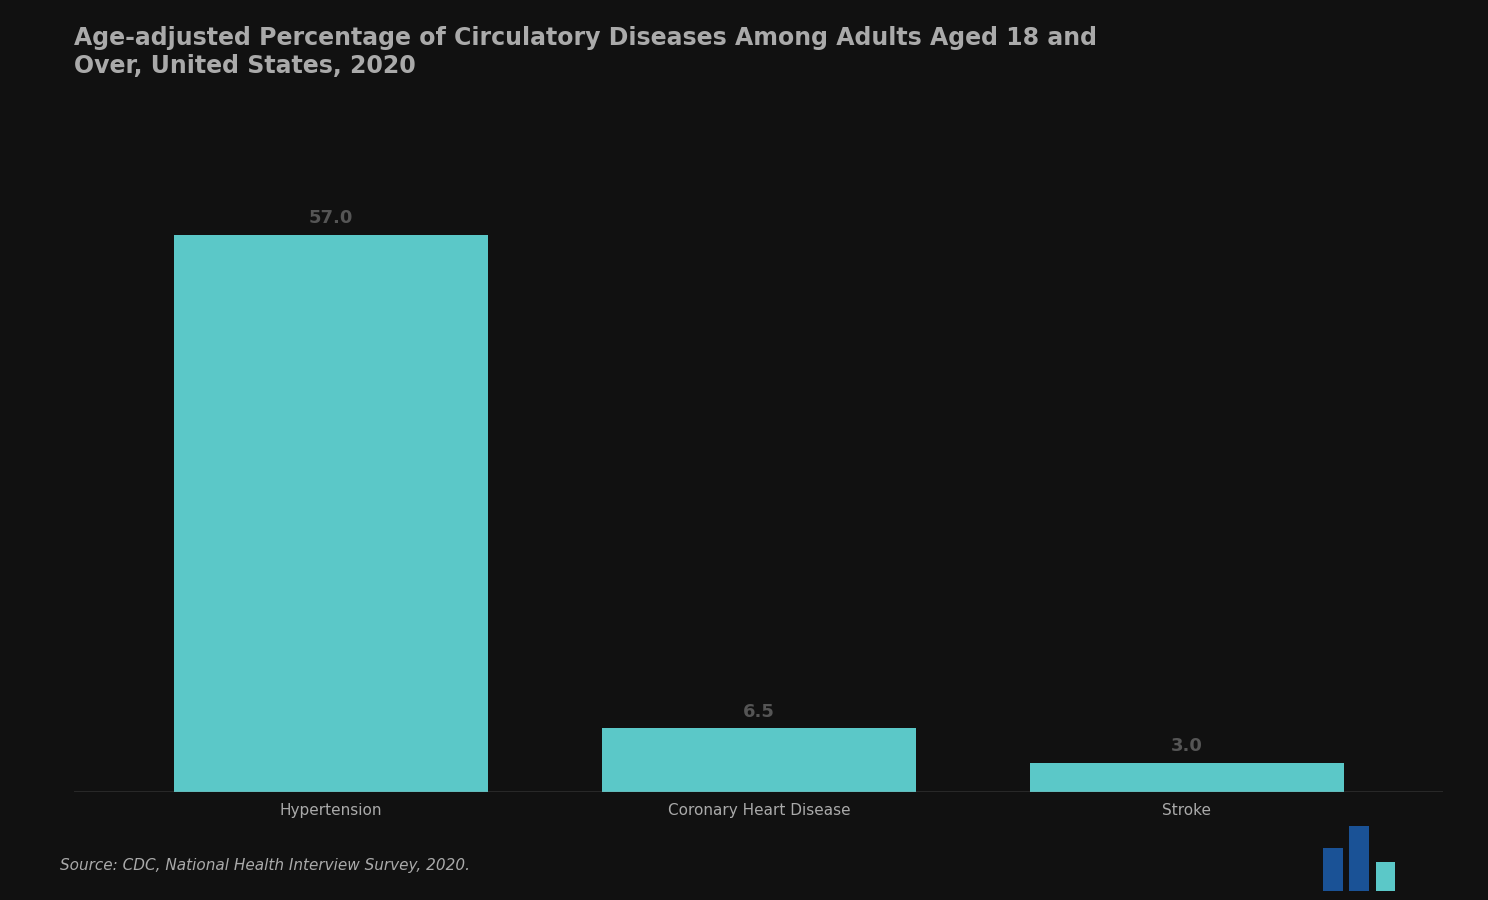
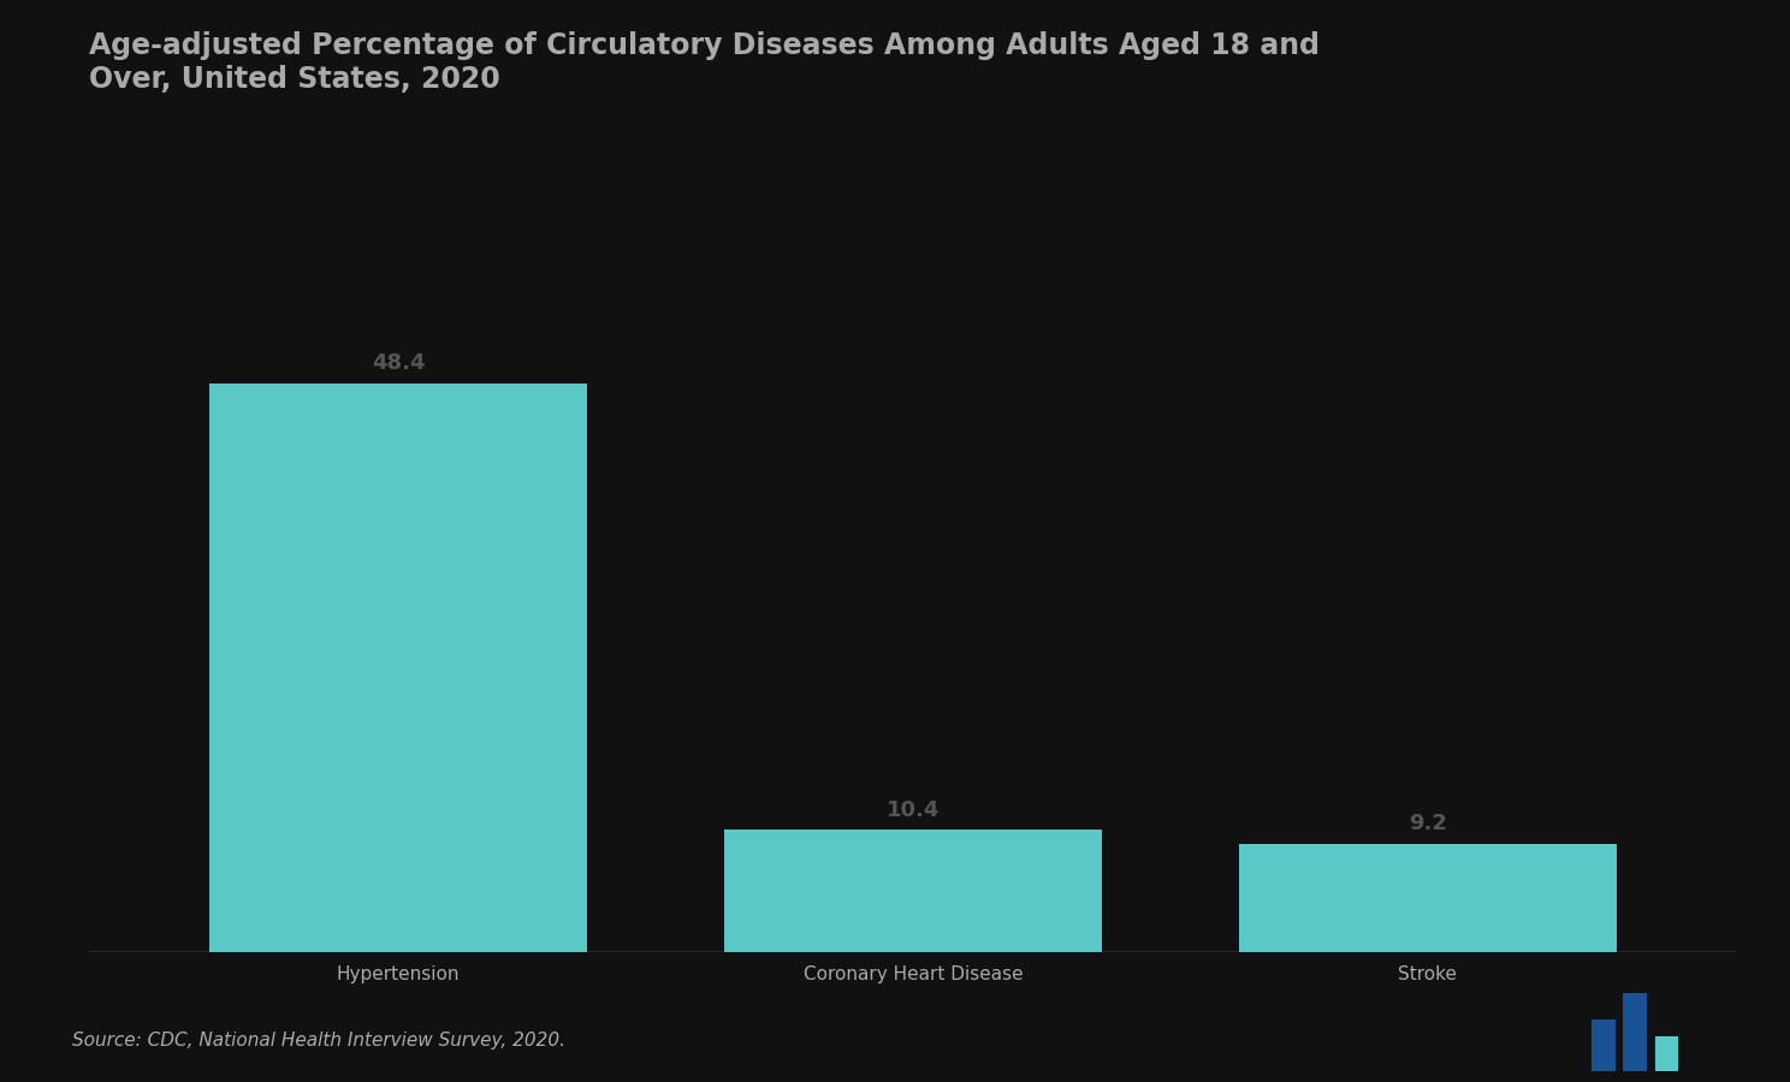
Hypertension: 57.0 -> 48.4
Coronary Heart Disease: 6.5 -> 10.4
Stroke: 3.0 -> 9.2
